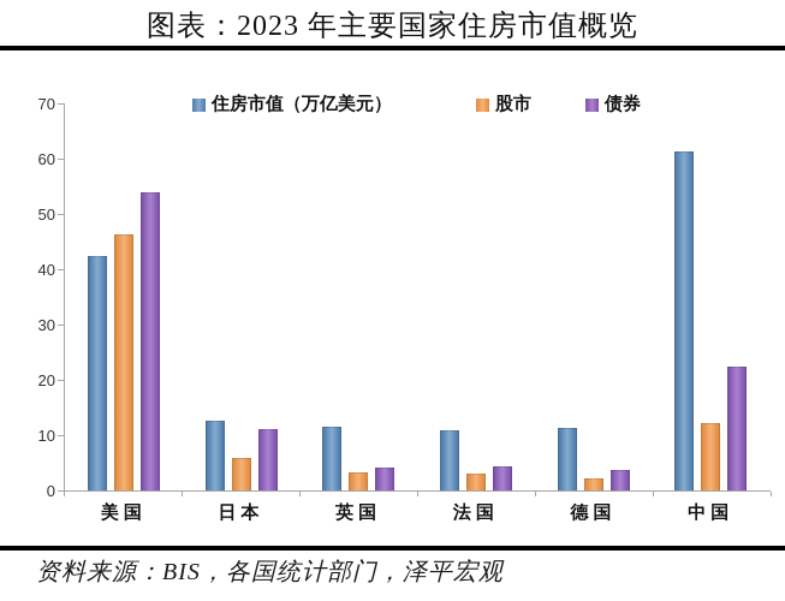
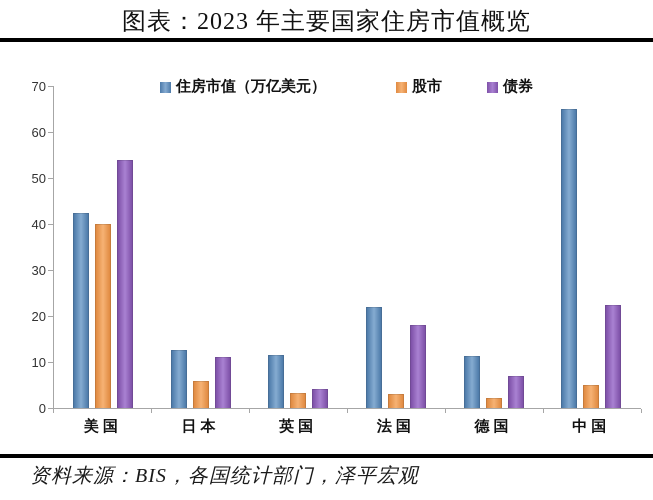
股市/美国: 46 -> 40
住房市值（万亿美元）/法国: 11 -> 22
债券/法国: 4 -> 18
债券/德国: 4 -> 7
住房市值（万亿美元）/中国: 61 -> 65
股市/中国: 12 -> 5
